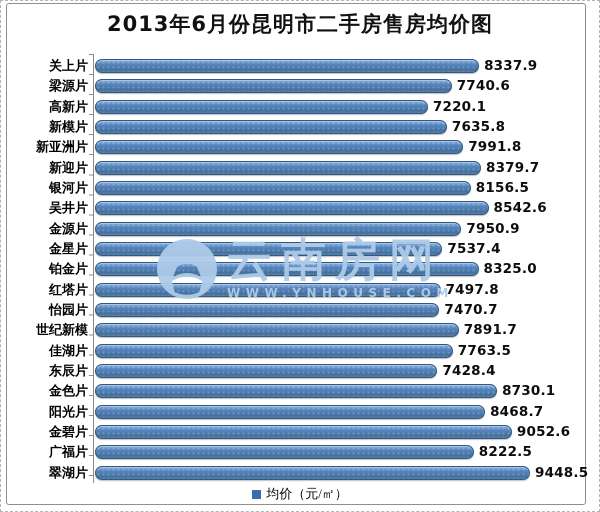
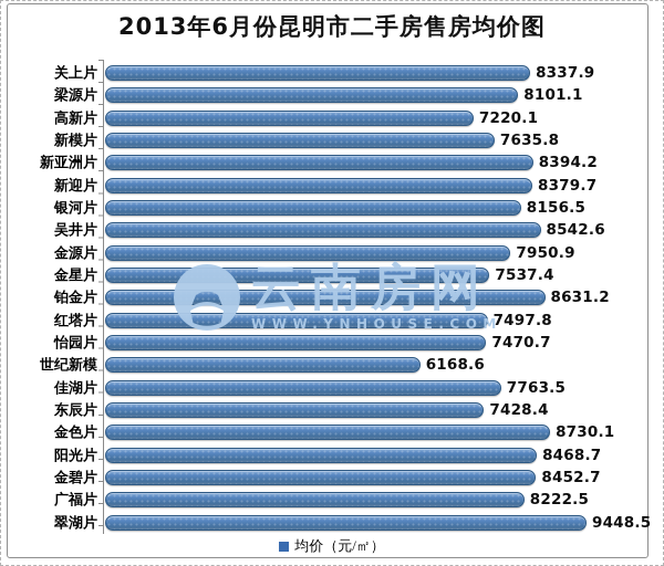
梁源片: 7740.6 -> 8101.1
新亚洲片: 7991.8 -> 8394.2
铂金片: 8325.0 -> 8631.2
世纪新模: 7891.7 -> 6168.6
金碧片: 9052.6 -> 8452.7
